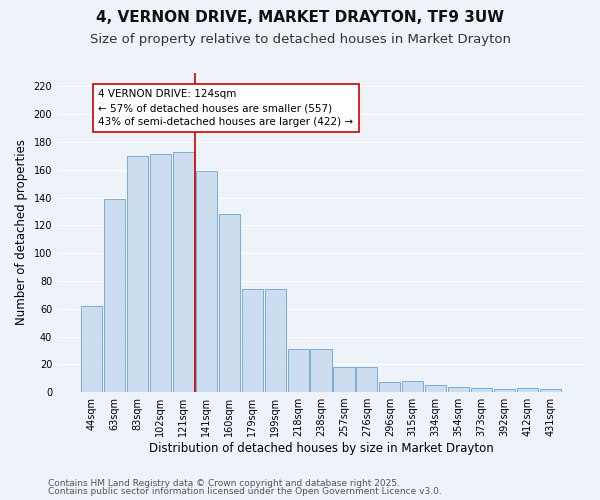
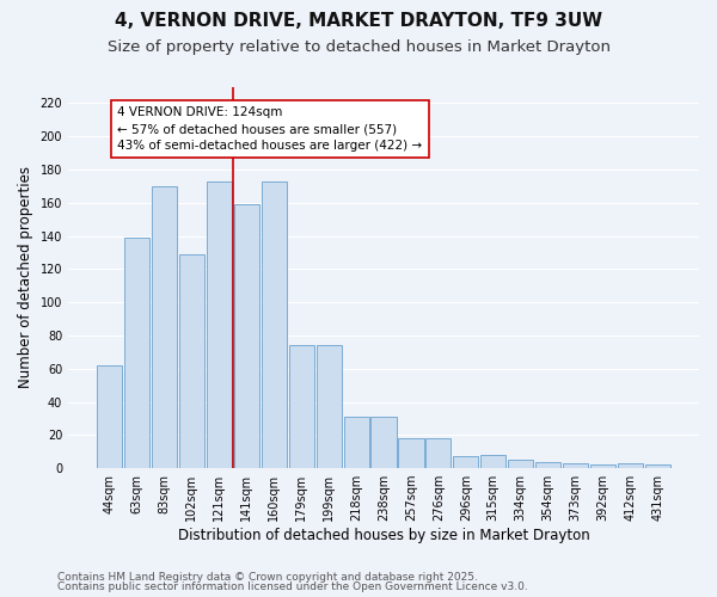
102sqm: 171 -> 129
160sqm: 128 -> 173
